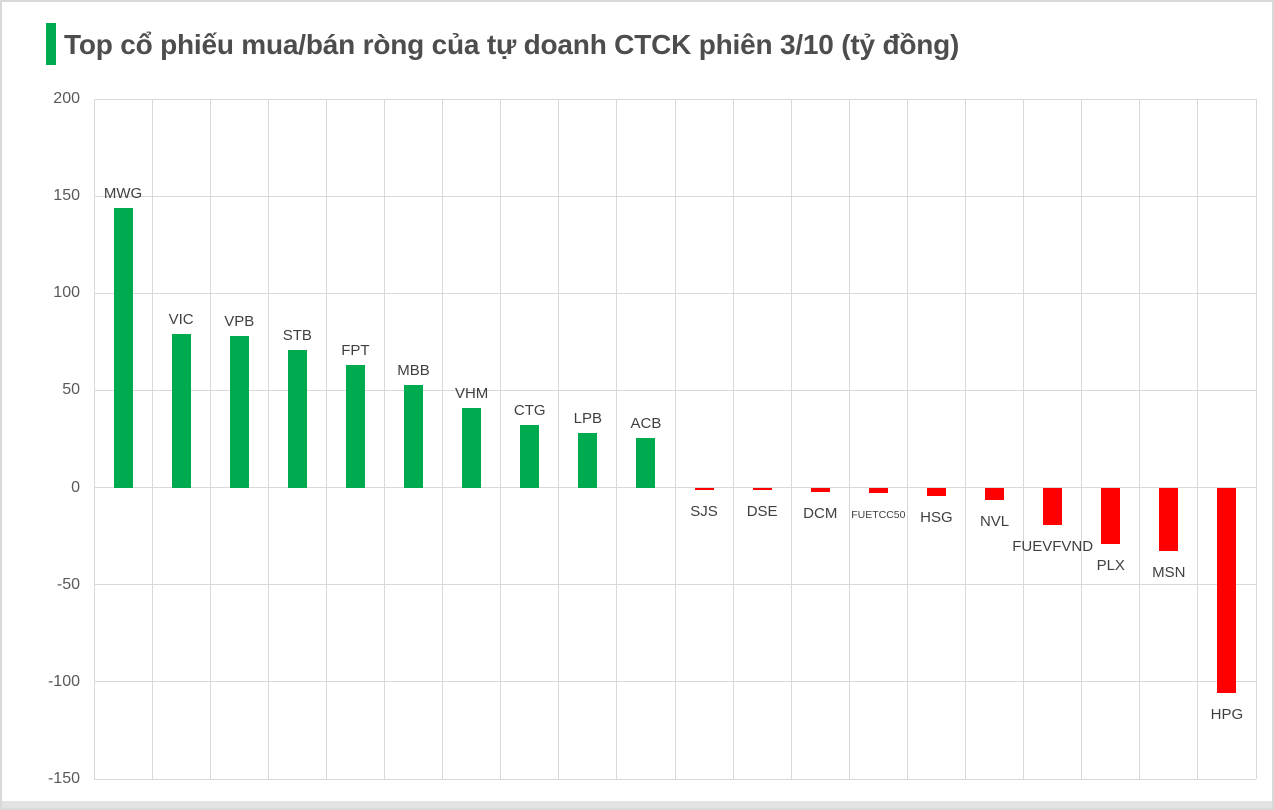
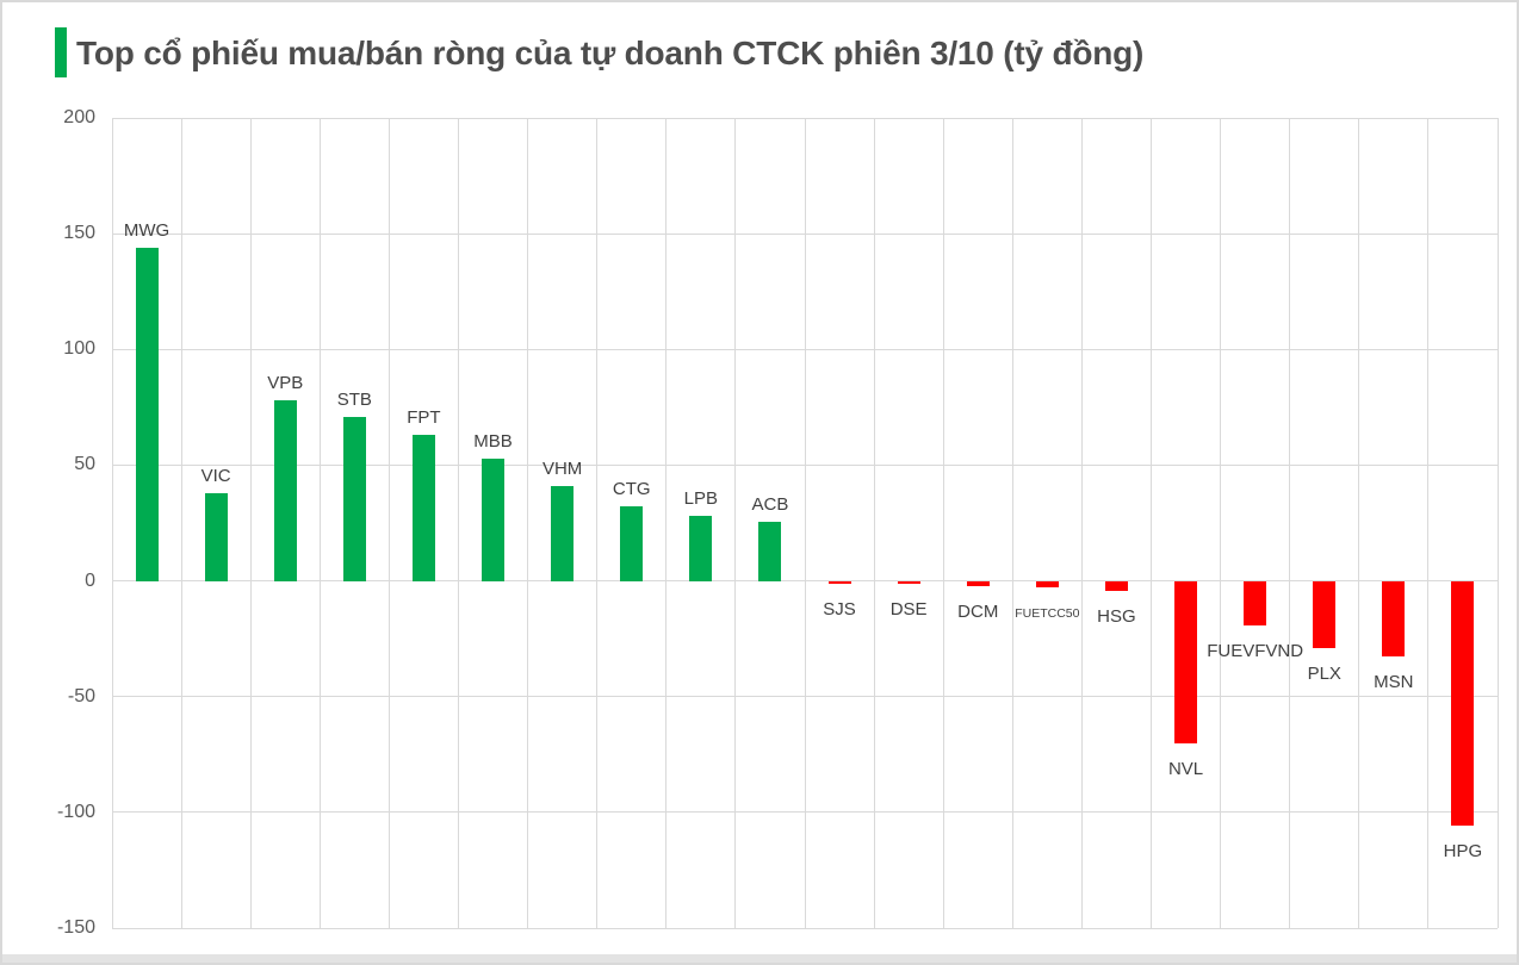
VIC: 79 -> 38
NVL: -6 -> -70
